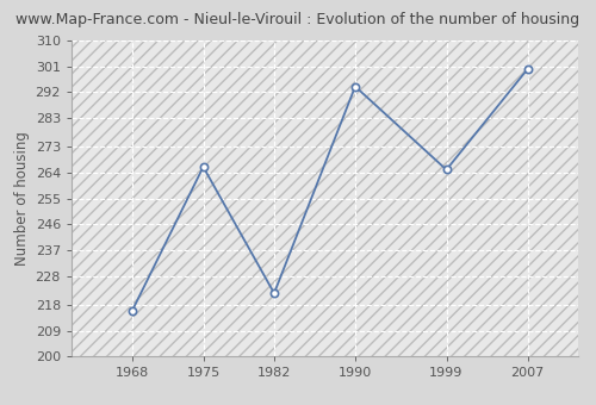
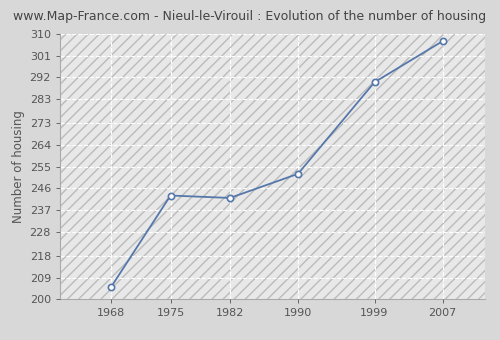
1968: 216 -> 205
1975: 266 -> 243
1982: 222 -> 242
1990: 294 -> 252
1999: 265 -> 290
2007: 300 -> 307
